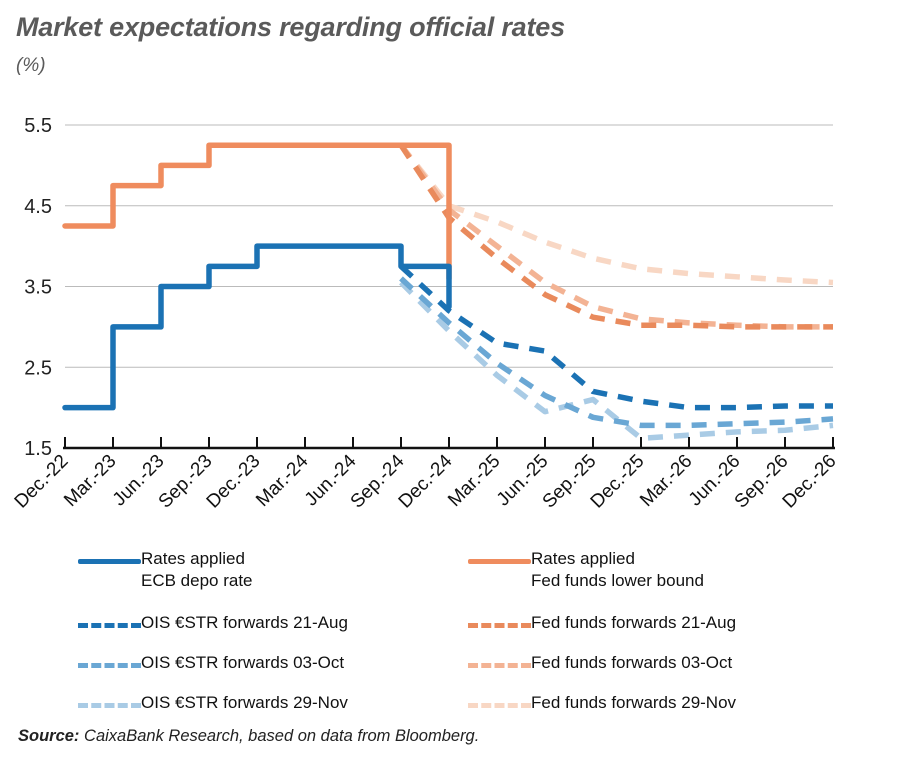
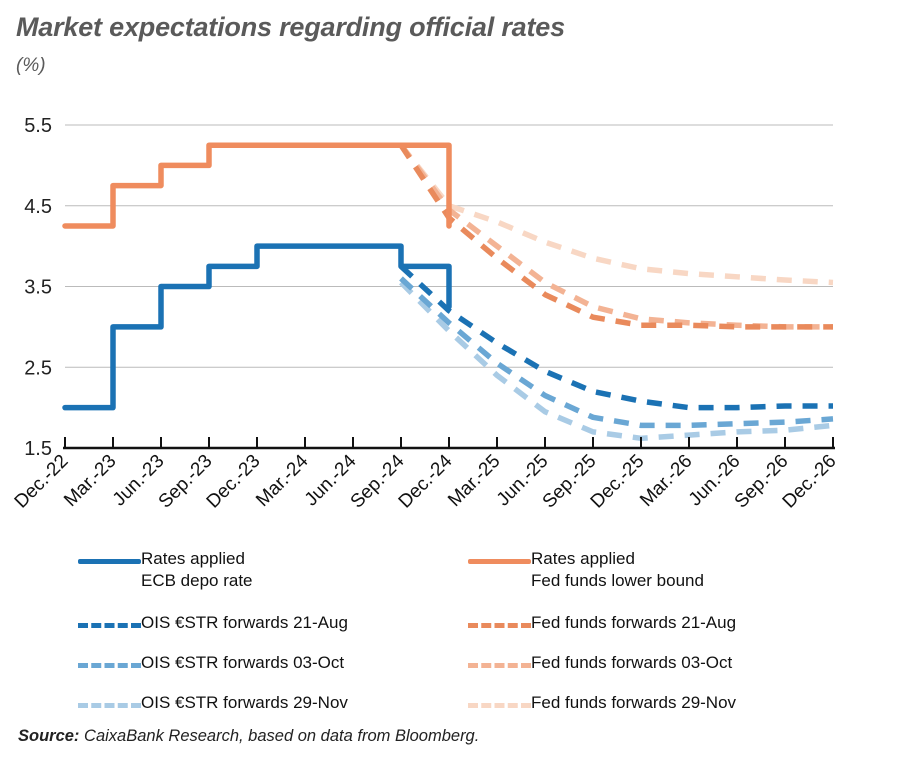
Rates applied Fed funds lower bound/Dec.-24: 3.6 -> 4.2
OIS €STR forwards 21-Aug/Jun.-25: 2.7 -> 2.5
OIS €STR forwards 29-Nov/Sep.-25: 2.1 -> 1.7
